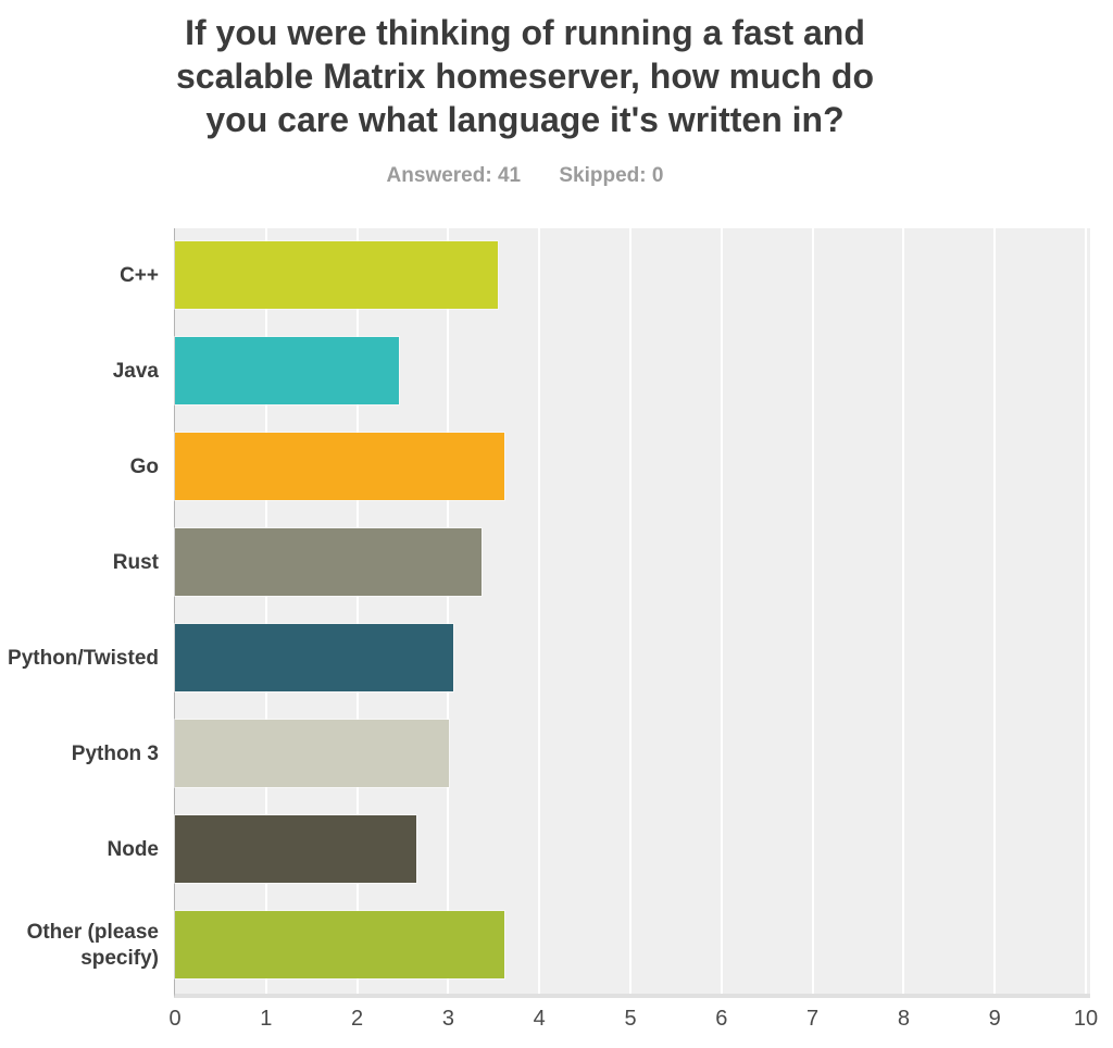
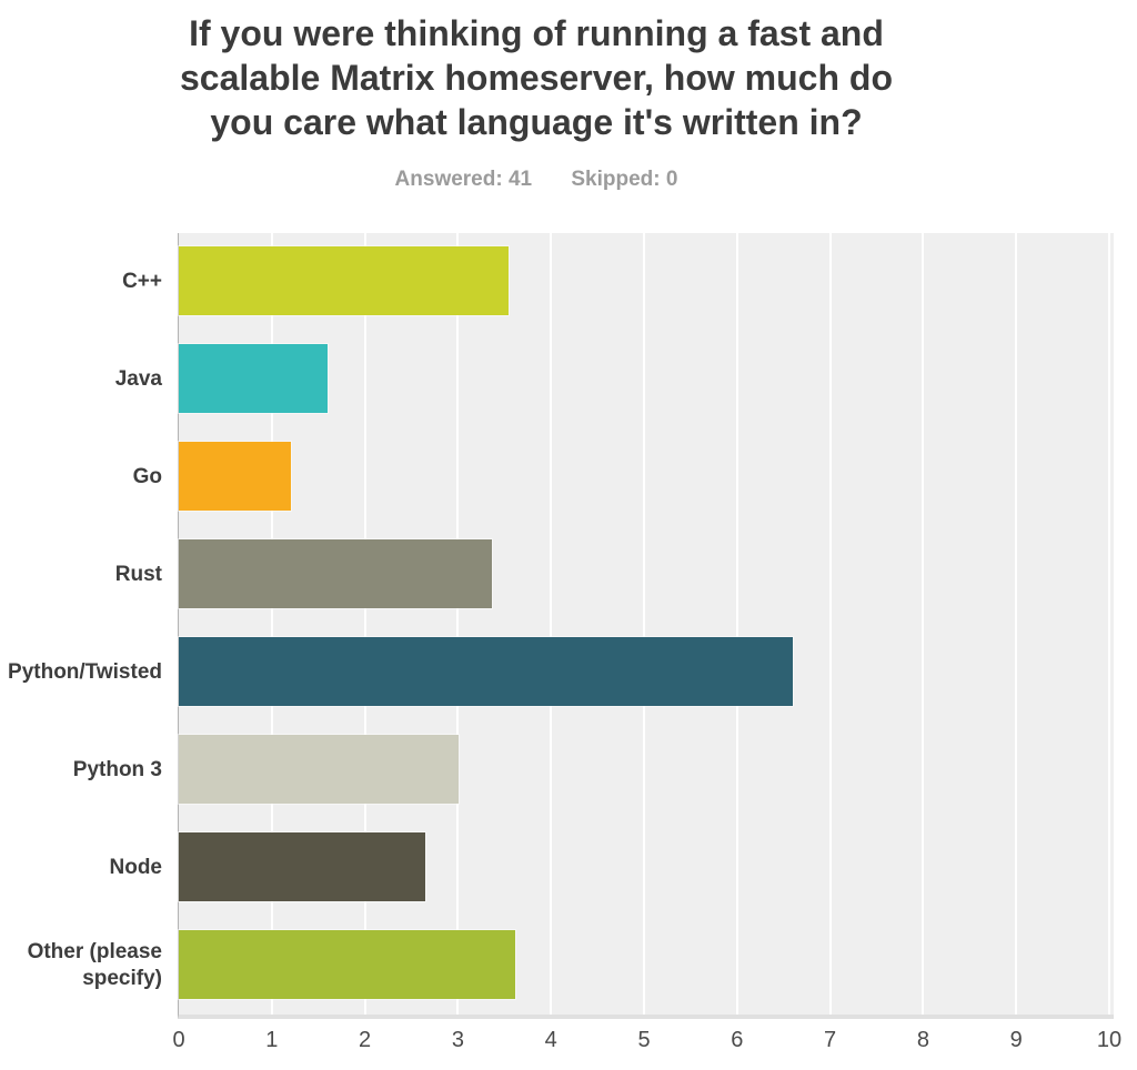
Java: 2.5 -> 1.6
Go: 3.6 -> 1.2
Python/Twisted: 3.1 -> 6.6
